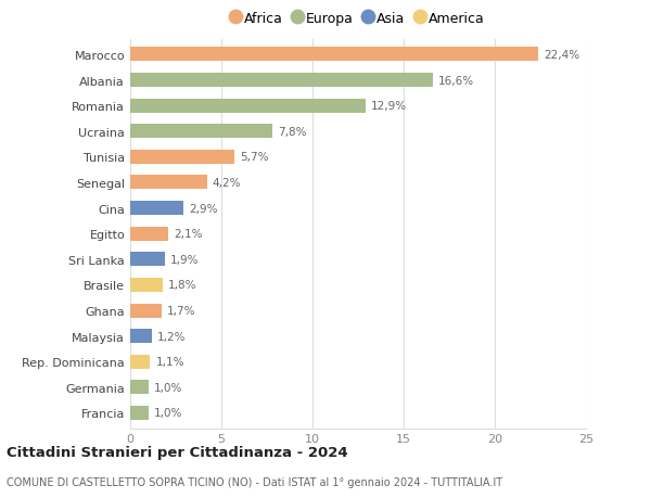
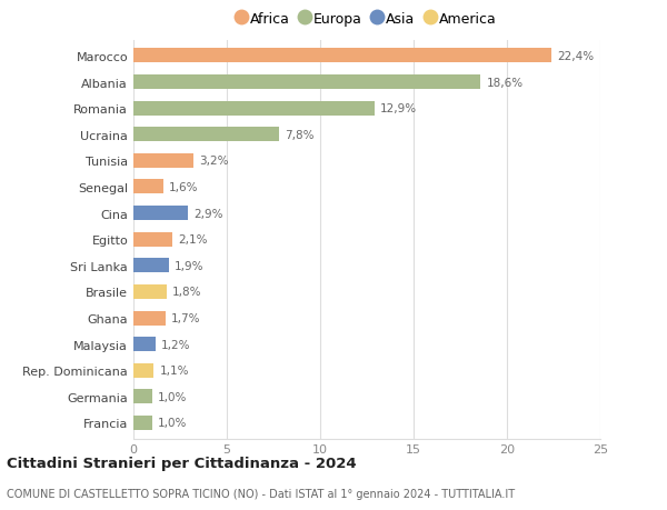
Albania: 16,6% -> 18,6%
Tunisia: 5,7% -> 3,2%
Senegal: 4,2% -> 1,6%
